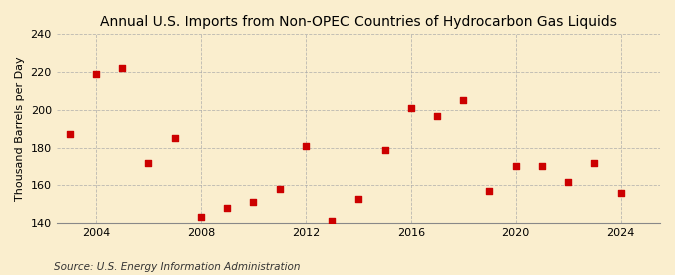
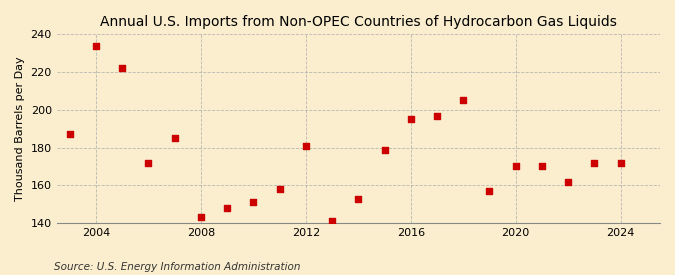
2004: 219 -> 234
2016: 201 -> 195
2024: 156 -> 172
